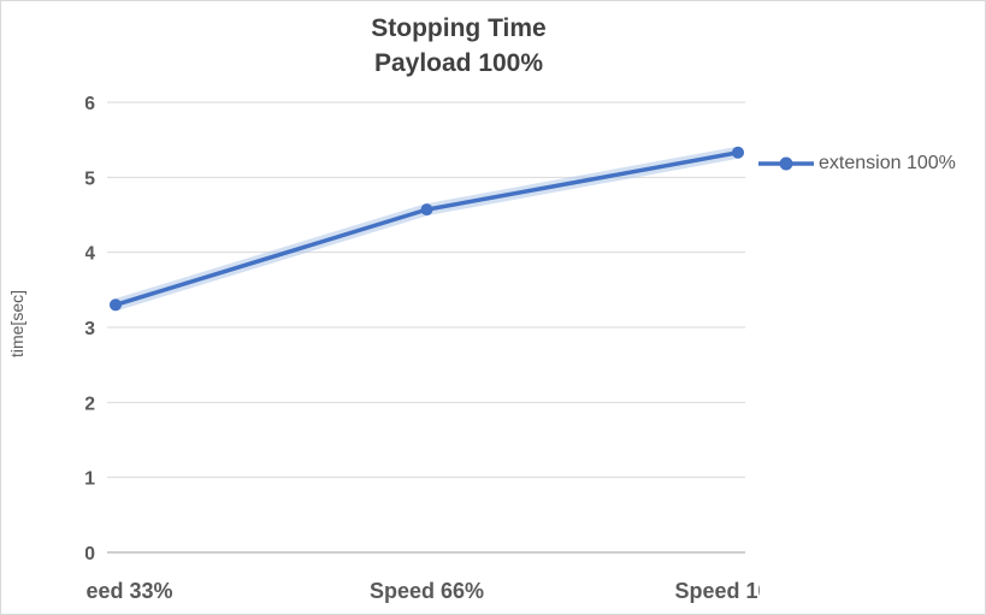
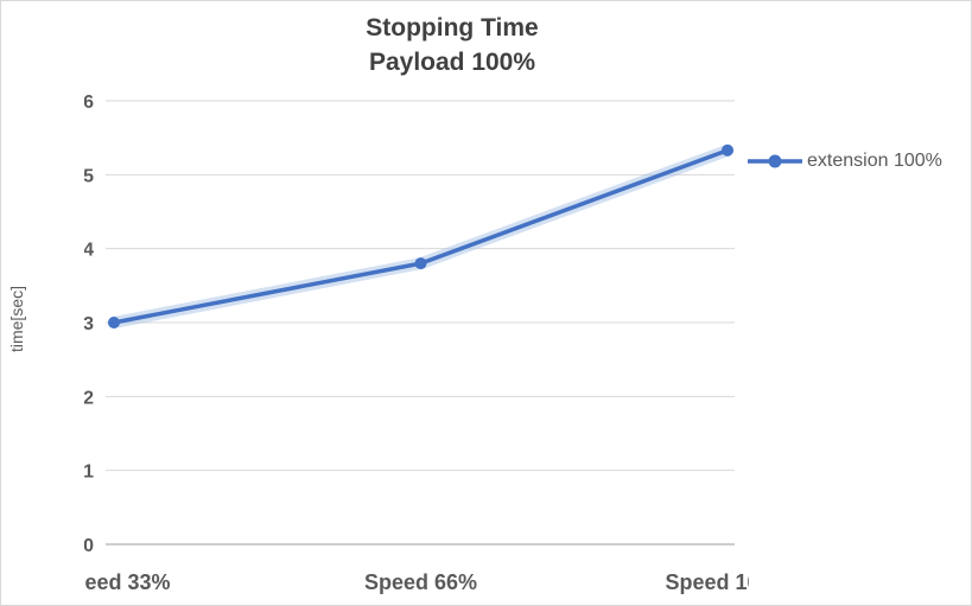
Speed 33%: 0.33 -> 0.30
Speed 66%: 0.46 -> 0.38
